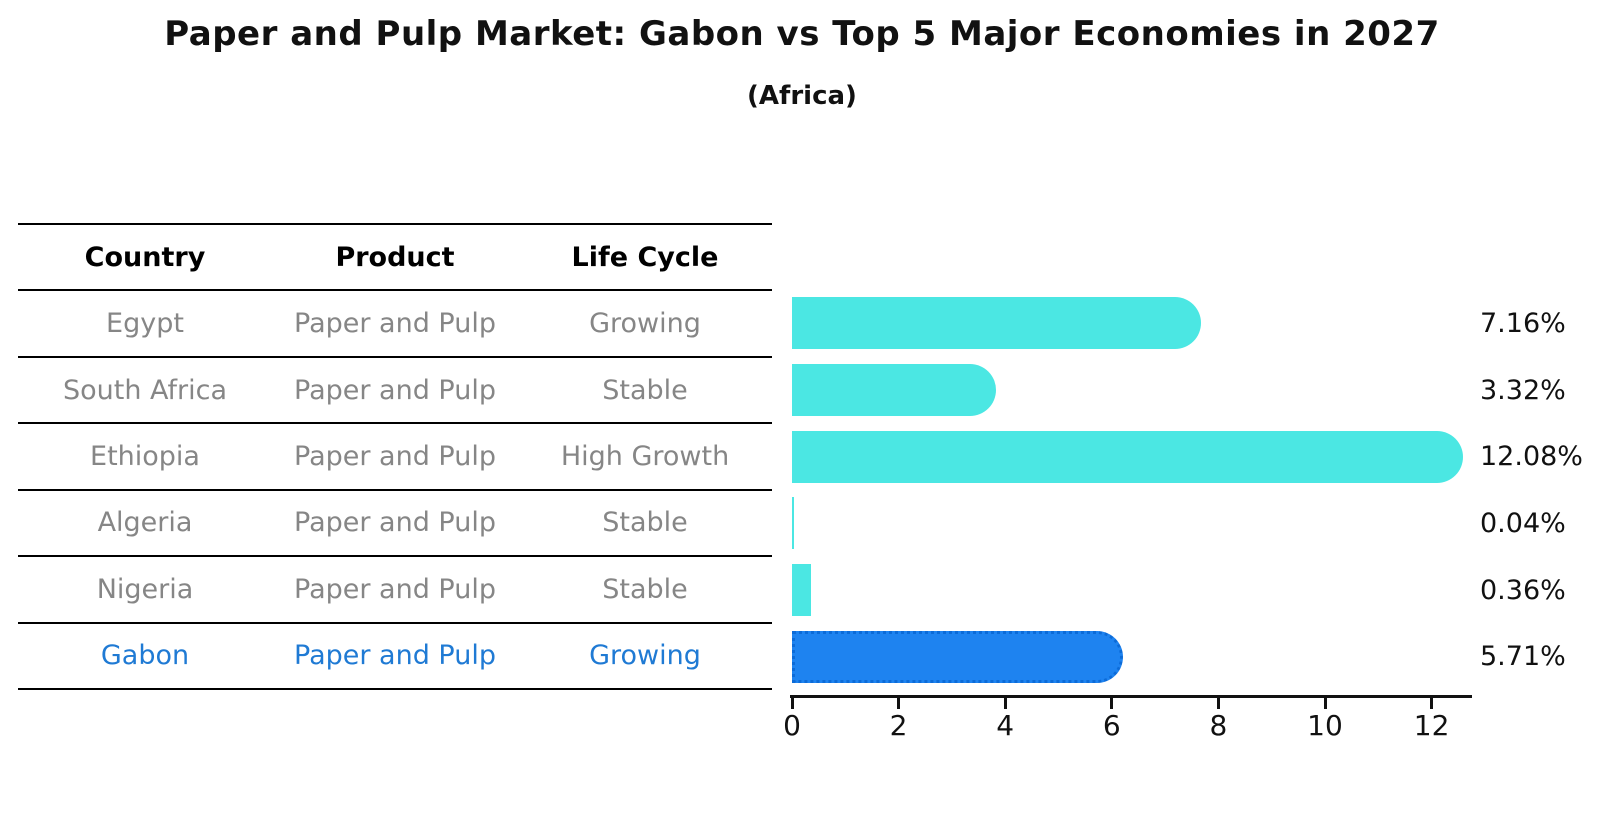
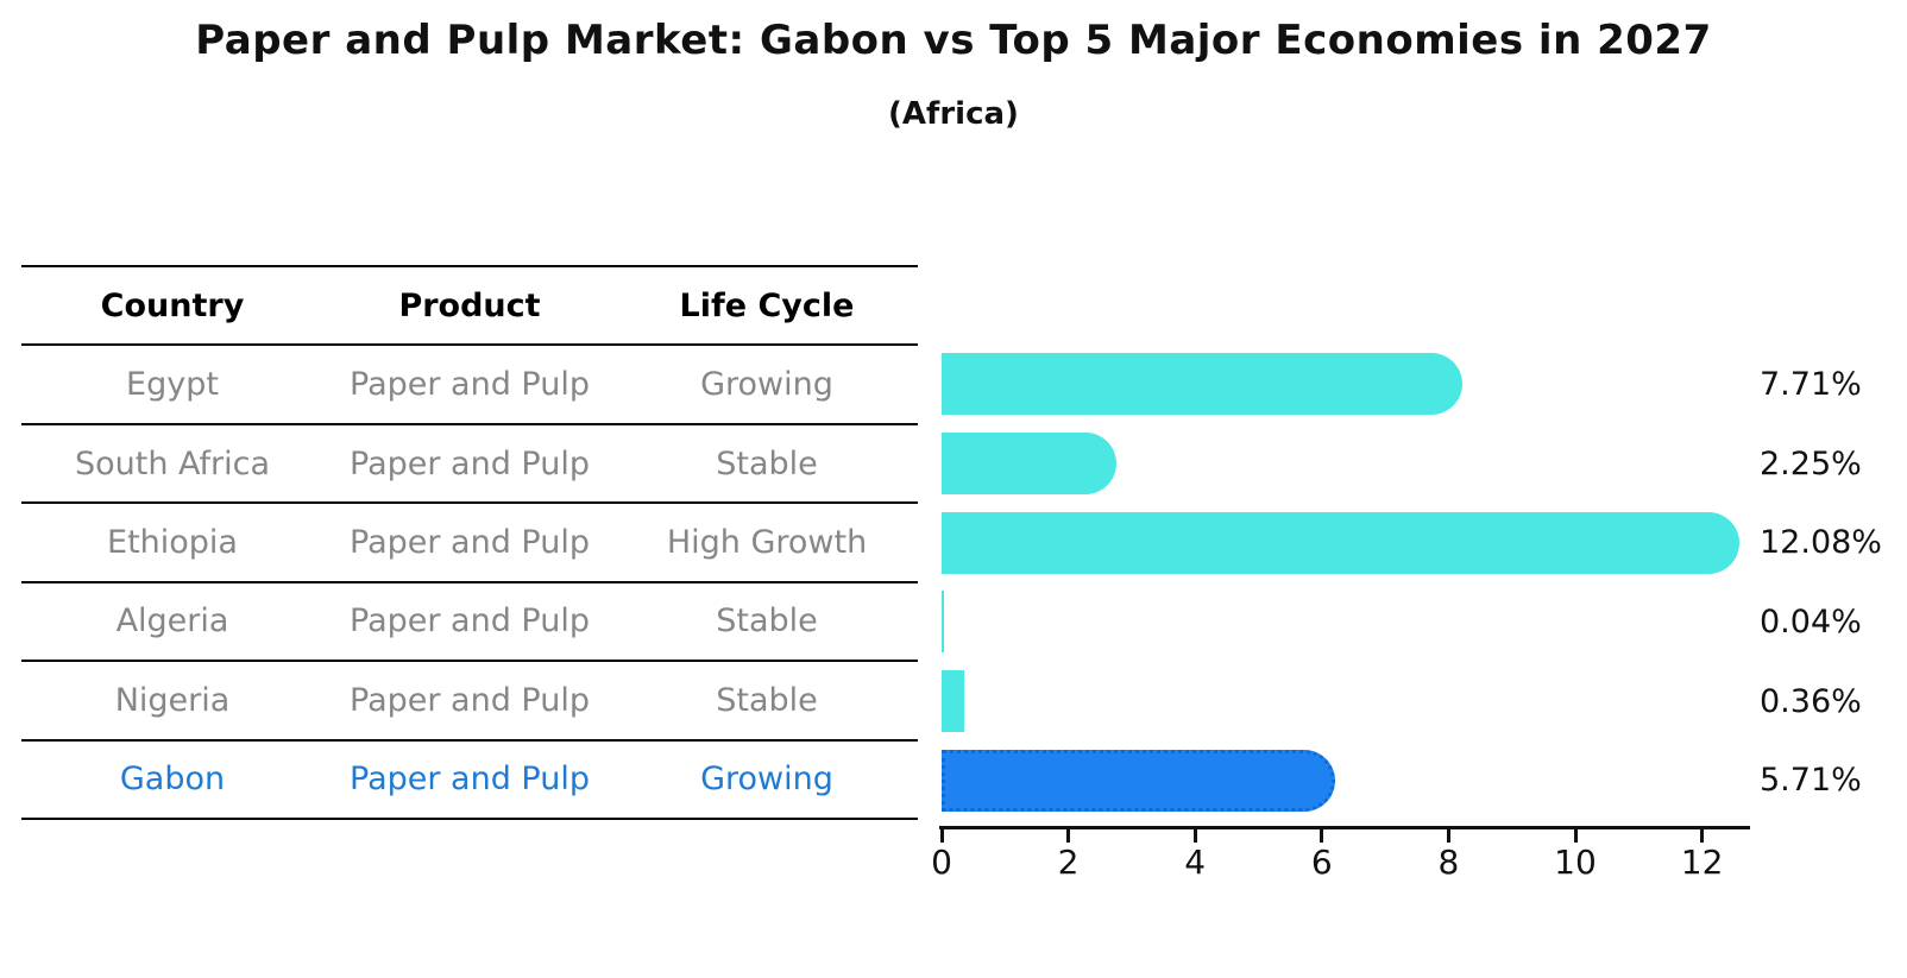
Egypt: 7.16% -> 7.71%
South Africa: 3.32% -> 2.25%
